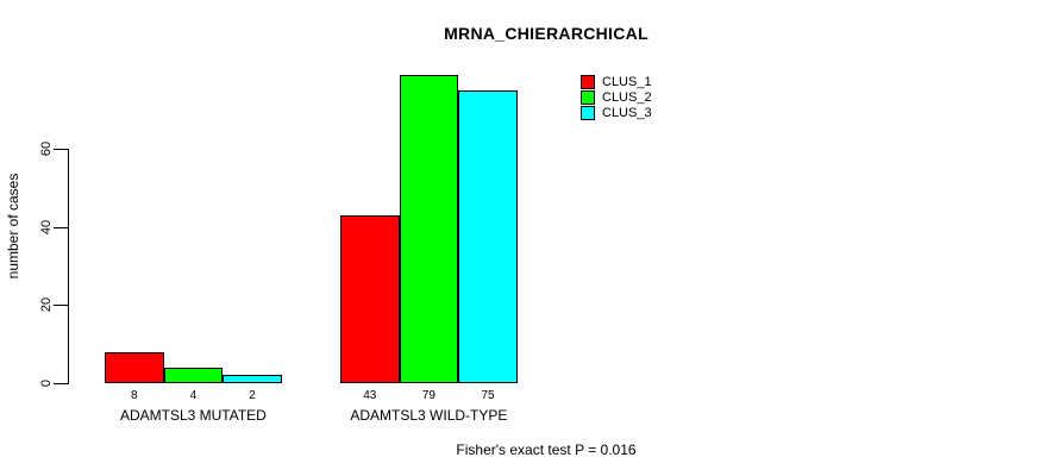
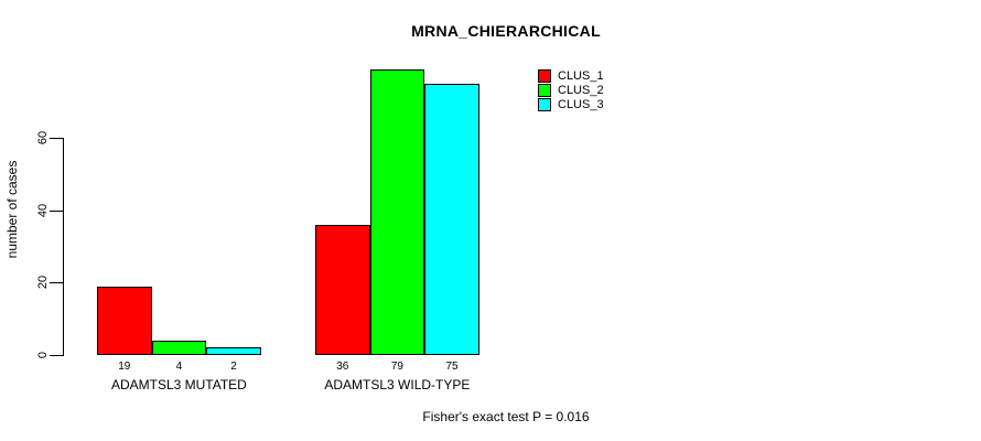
CLUS_1/ADAMTSL3 MUTATED: 8 -> 19
CLUS_1/ADAMTSL3 WILD-TYPE: 43 -> 36
